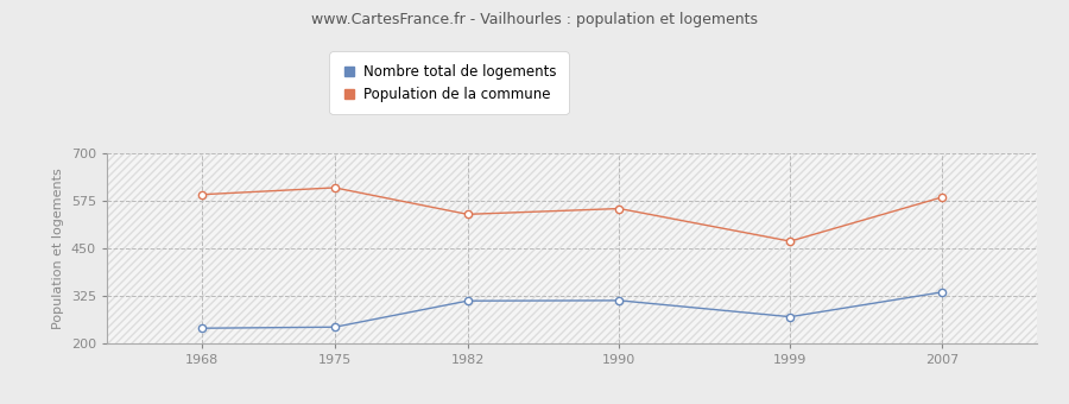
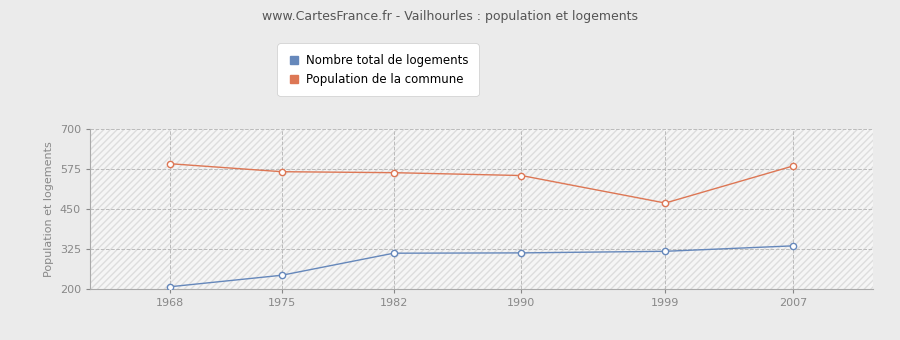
Nombre total de logements/1968: 240 -> 207
Population de la commune/1975: 610 -> 567
Population de la commune/1982: 540 -> 564
Nombre total de logements/1999: 270 -> 318
